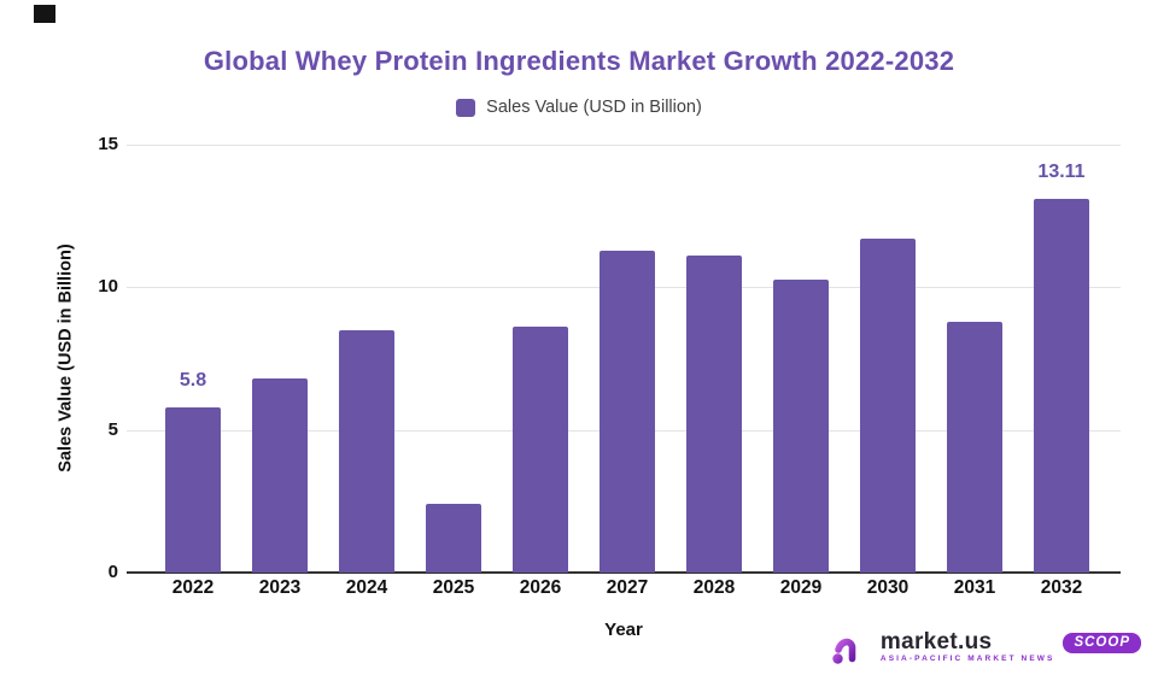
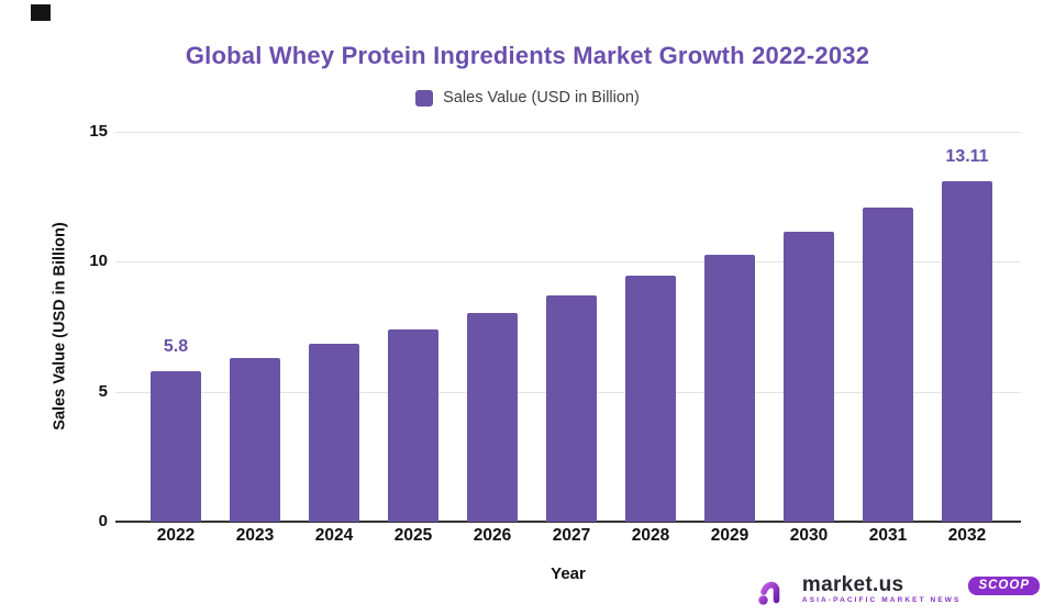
2023: 6.8 -> 6.3
2024: 8.5 -> 6.8
2025: 2.4 -> 7.4
2026: 8.6 -> 8.0
2027: 11.3 -> 8.7
2028: 11.1 -> 9.5
2030: 11.7 -> 11.1
2031: 8.8 -> 12.1
